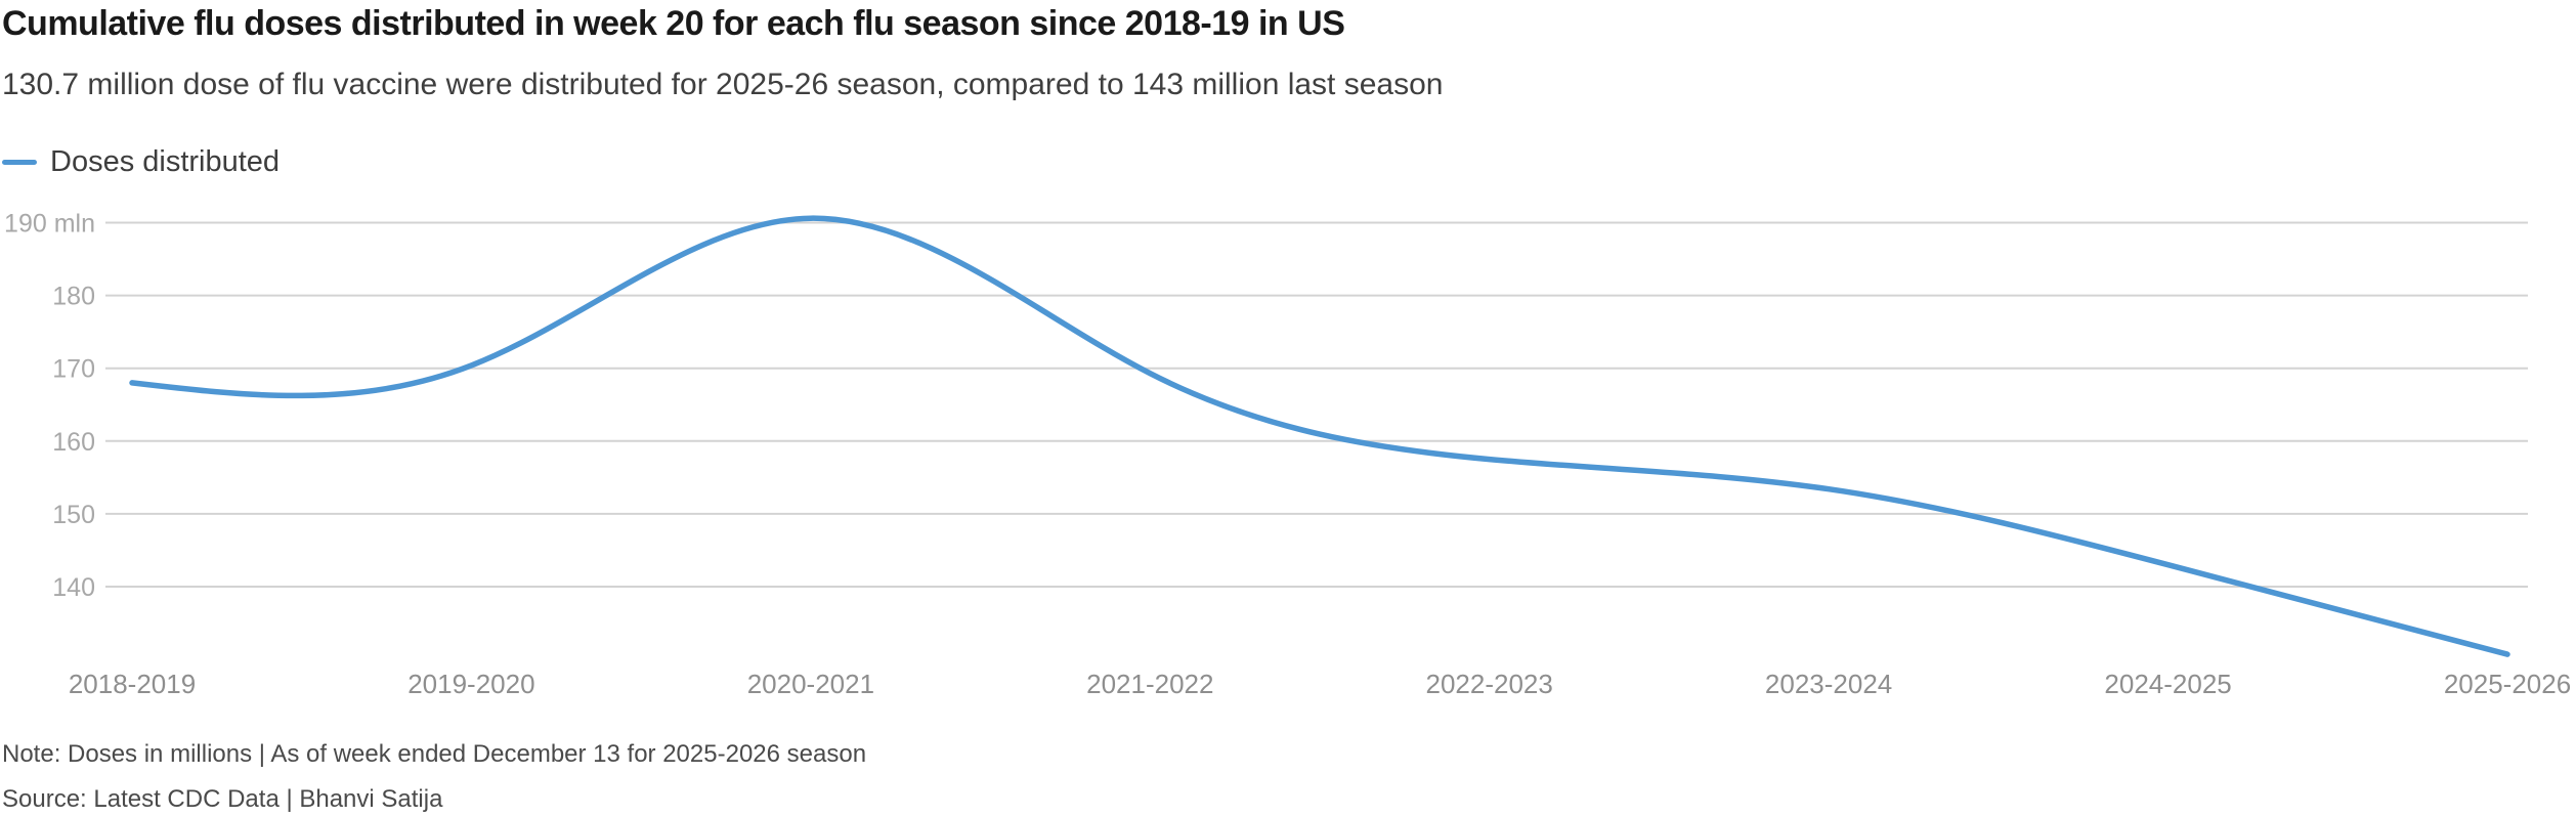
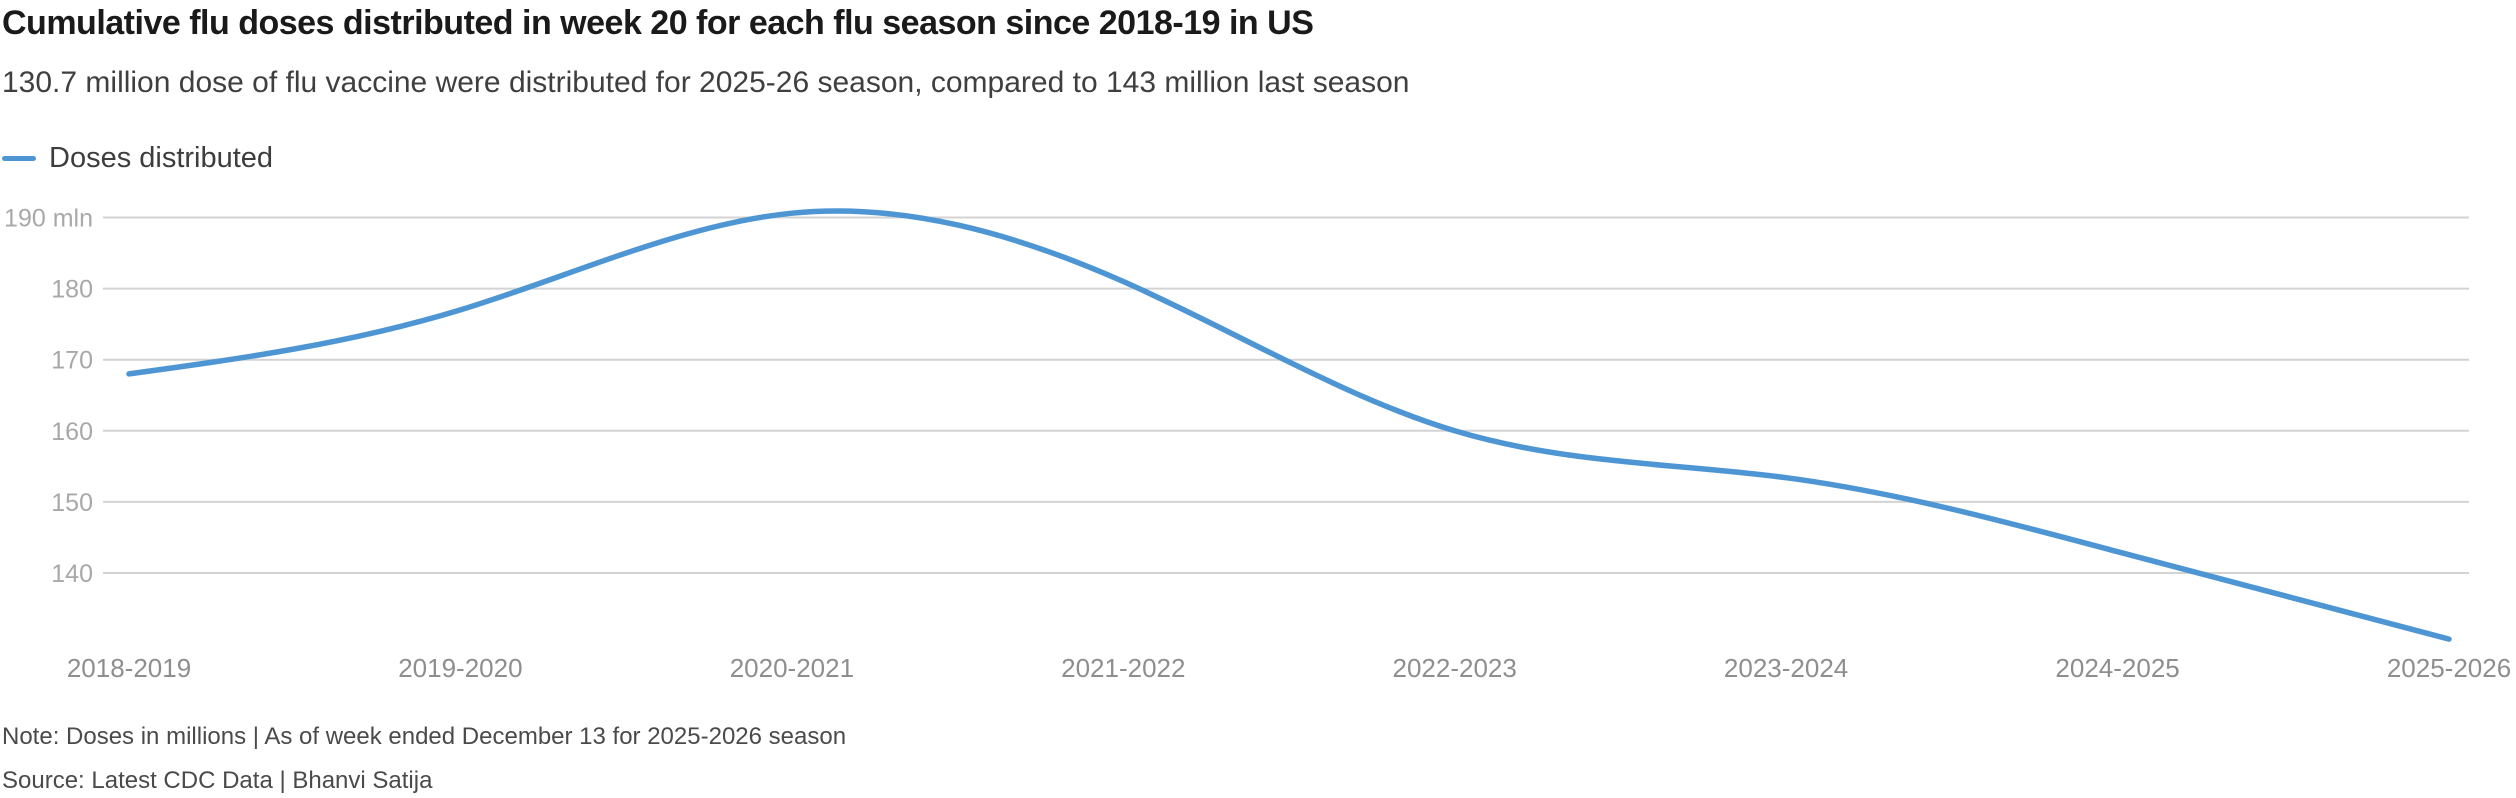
2019-2020: 170 -> 177
2021-2022: 169 -> 181
2022-2023: 158 -> 160
